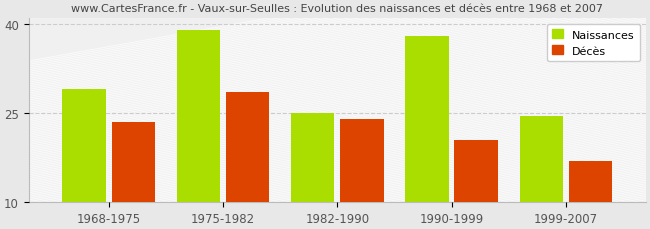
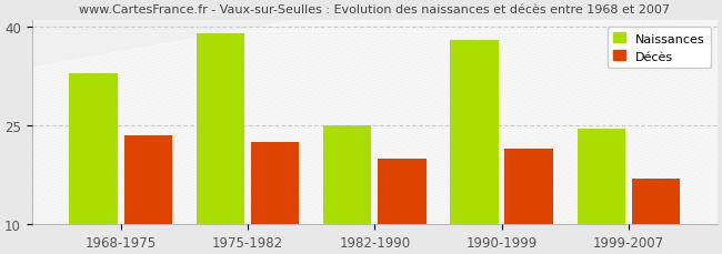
Naissances/1968-1975: 29.0 -> 33.0
Décès/1975-1982: 28.6 -> 22.5
Décès/1982-1990: 24.0 -> 20.0
Décès/1990-1999: 20.4 -> 21.5
